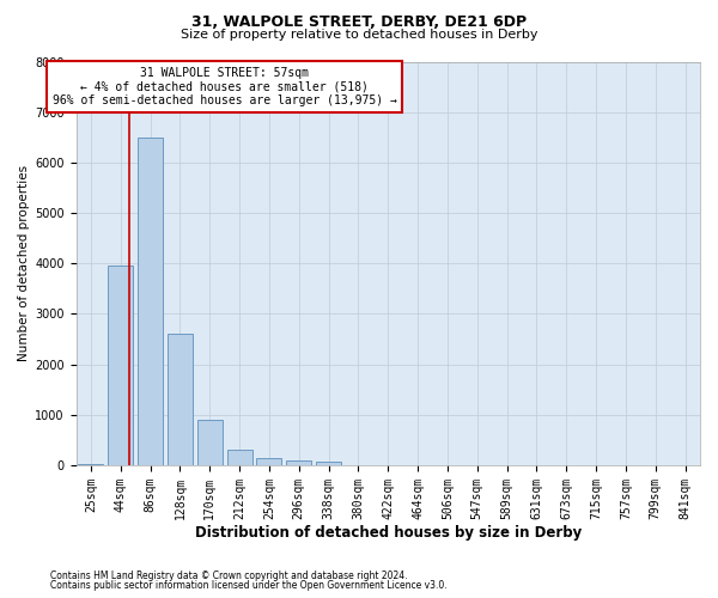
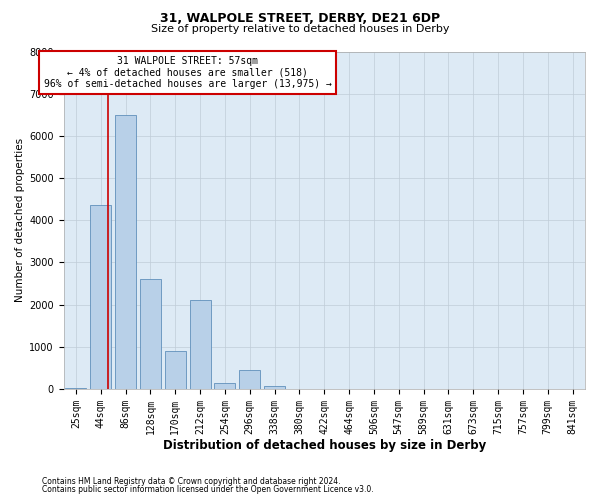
44sqm: 3950 -> 4350
212sqm: 300 -> 2100
296sqm: 100 -> 450
